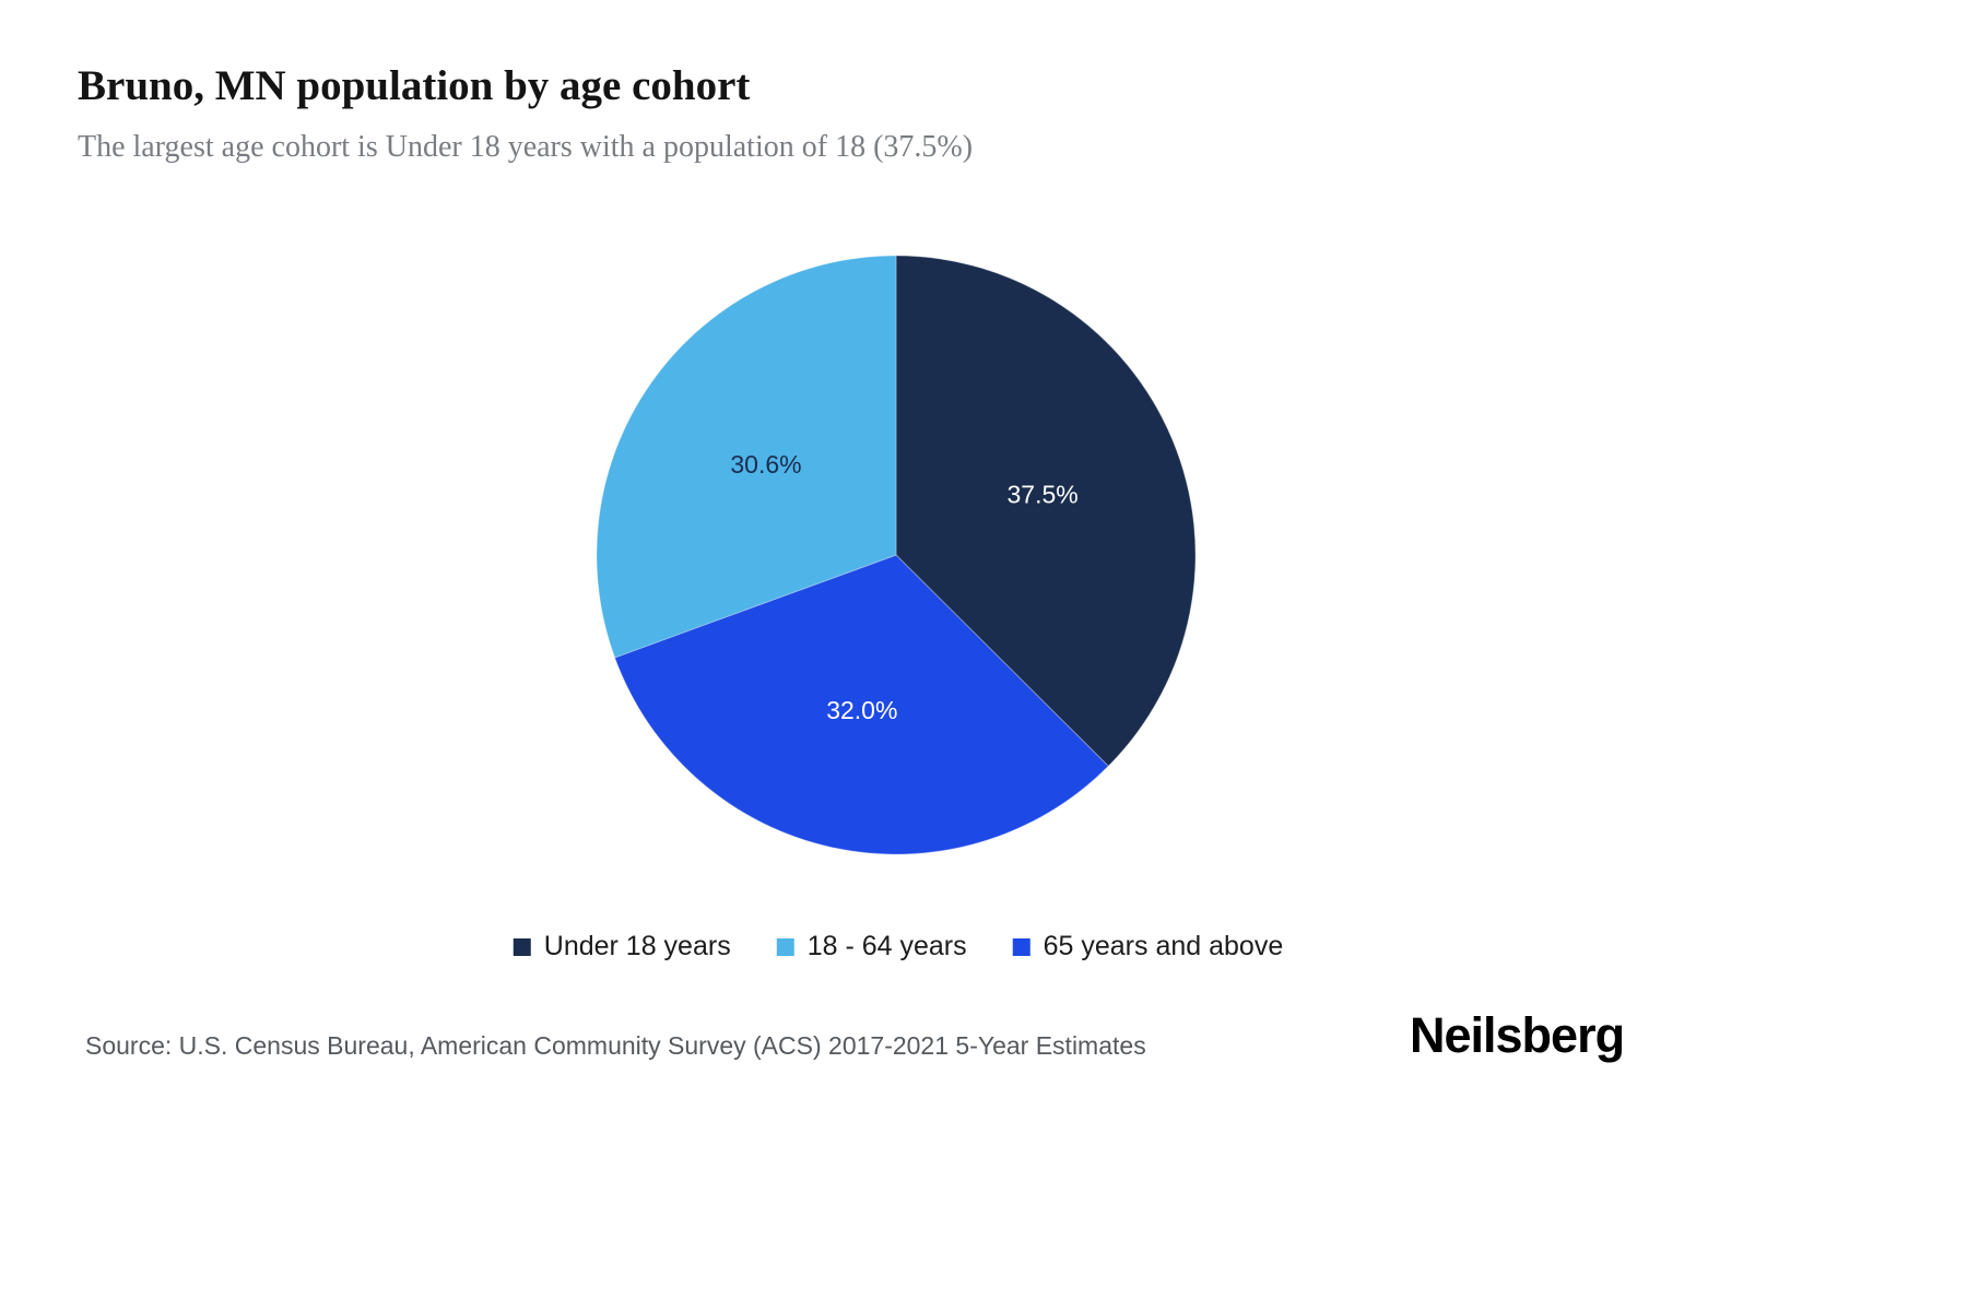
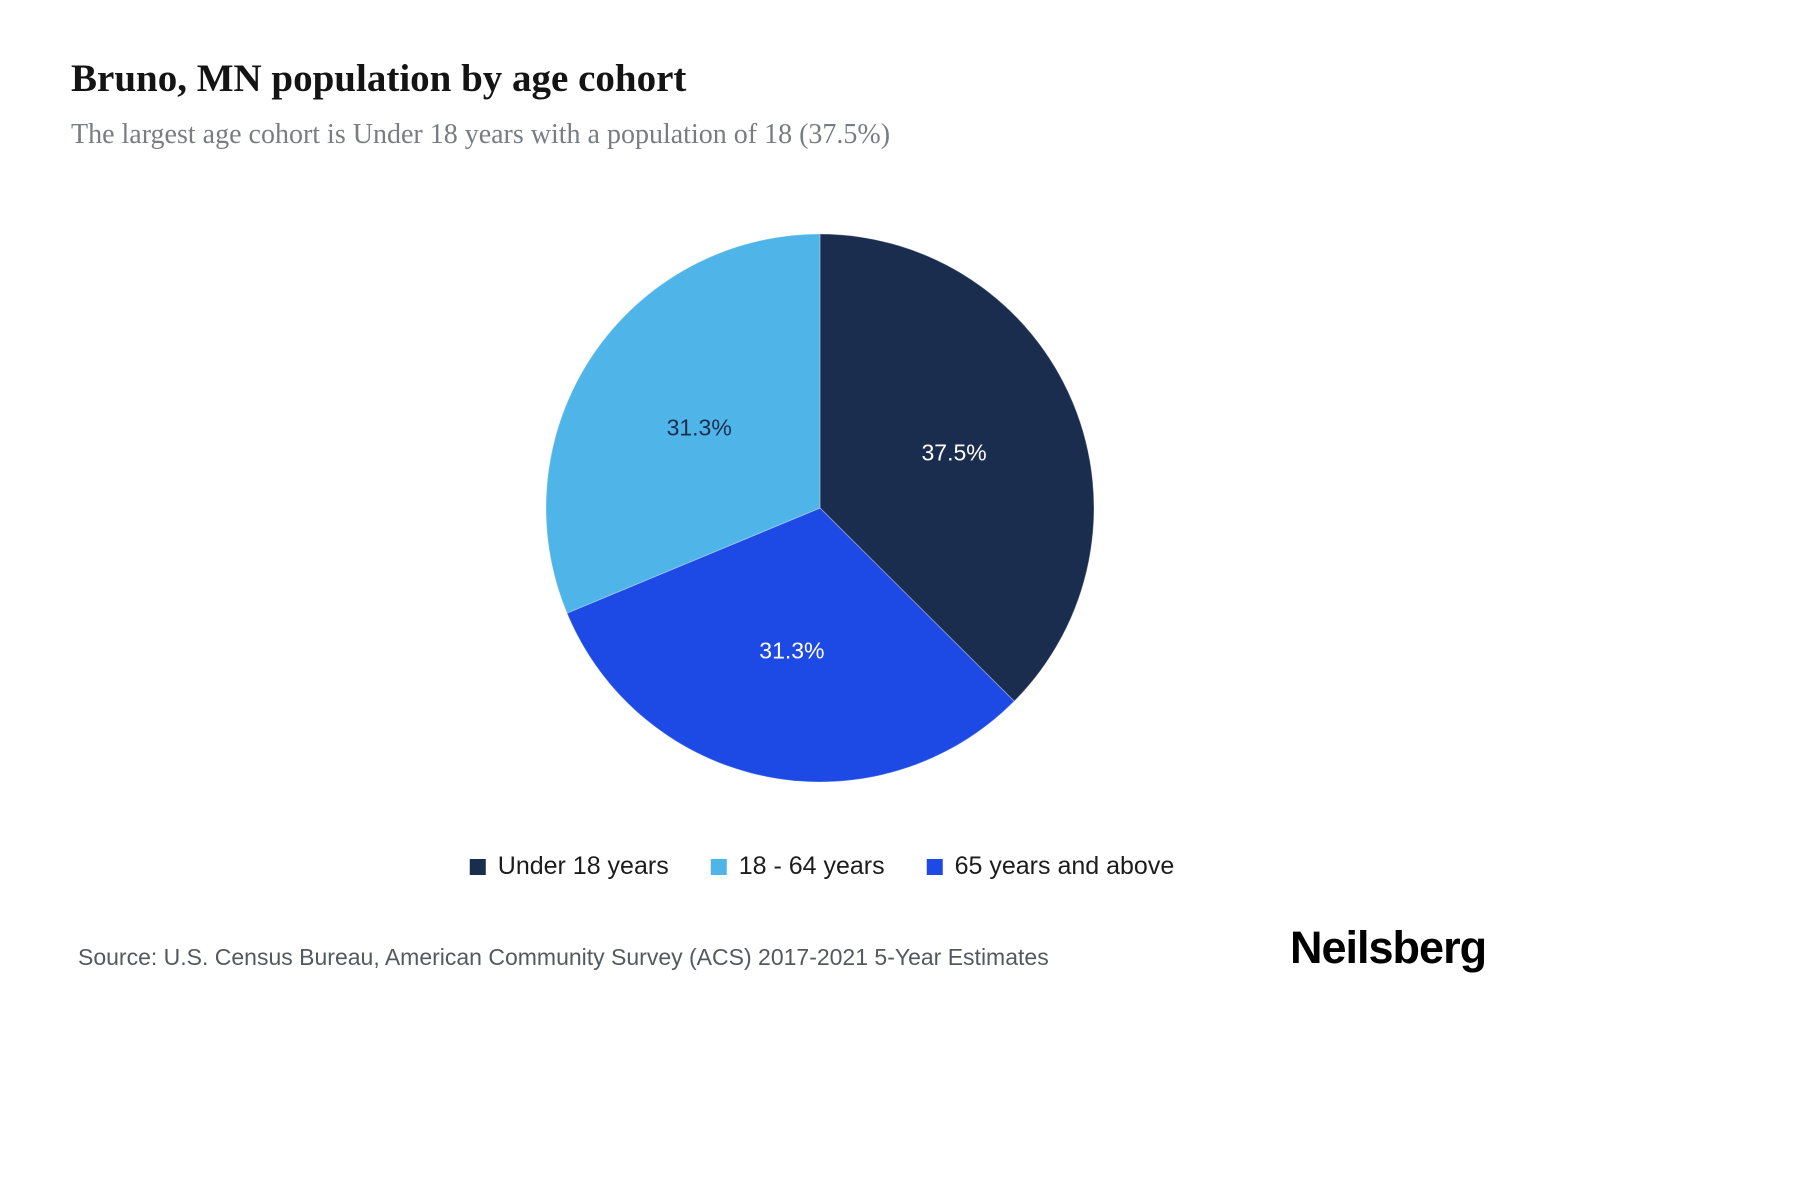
65 years and above: 32.0% -> 31.3%
18 - 64 years: 30.6% -> 31.3%
